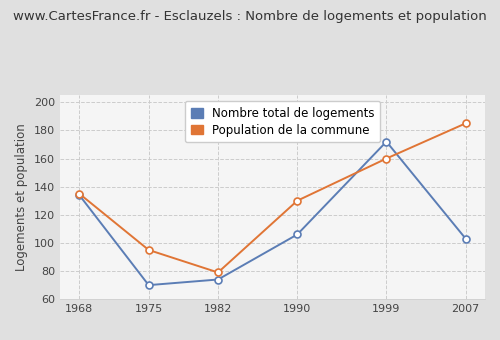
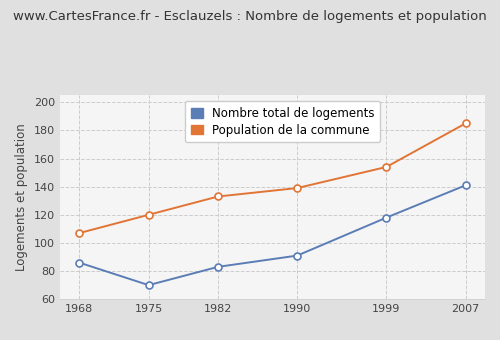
Nombre total de logements/1968: 134 -> 86
Population de la commune/1968: 135 -> 107
Population de la commune/1975: 95 -> 120
Nombre total de logements/1982: 74 -> 83
Population de la commune/1982: 79 -> 133
Nombre total de logements/1990: 106 -> 91
Population de la commune/1990: 130 -> 139
Nombre total de logements/1999: 172 -> 118
Population de la commune/1999: 160 -> 154
Nombre total de logements/2007: 103 -> 141
